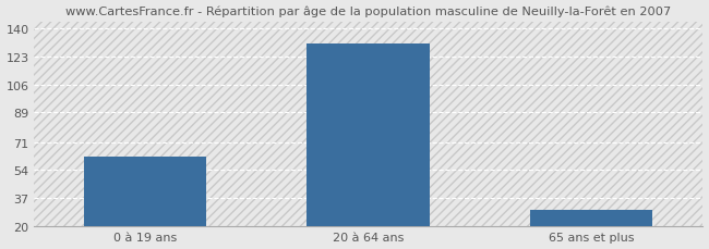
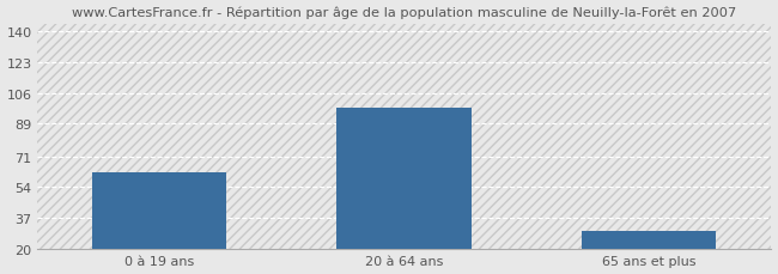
20 à 64 ans: 131 -> 98
